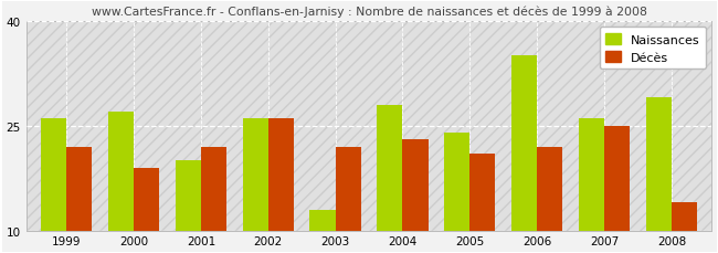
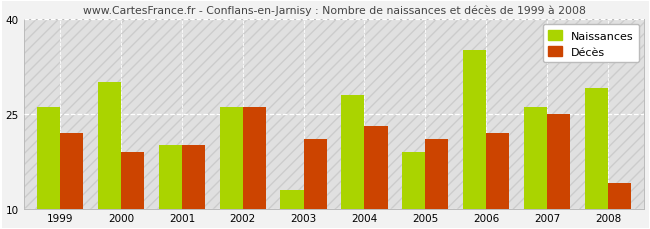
Naissances/2000: 27 -> 30
Décès/2001: 22 -> 20
Décès/2003: 22 -> 21
Naissances/2005: 24 -> 19
